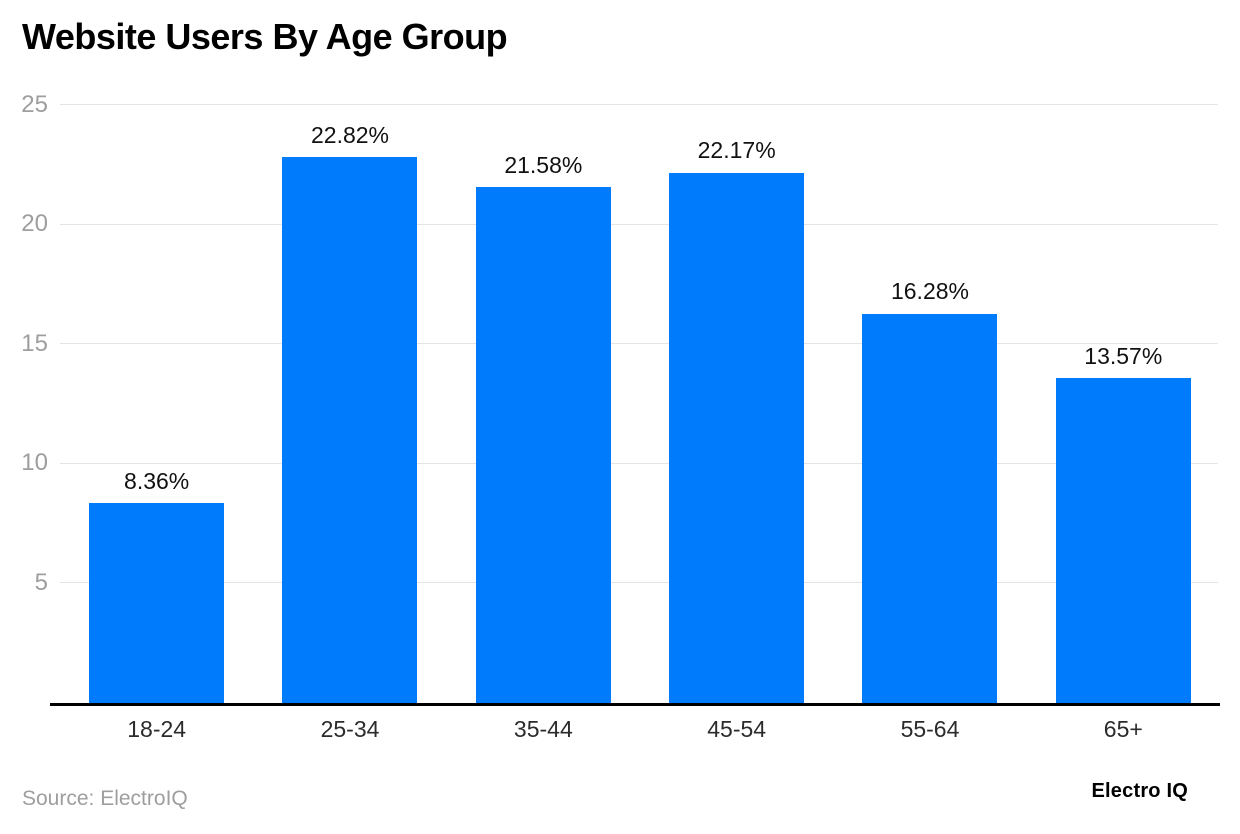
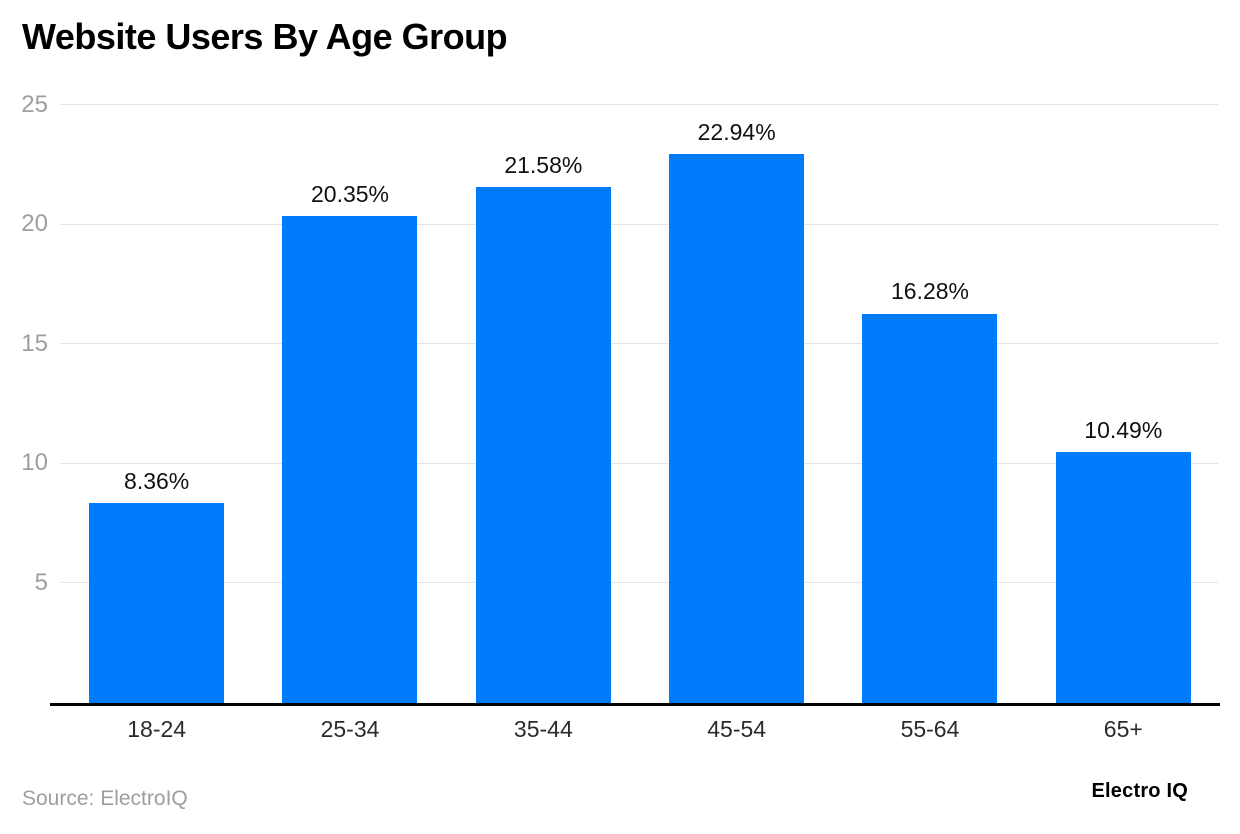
25-34: 22.82% -> 20.35%
45-54: 22.17% -> 22.94%
65+: 13.57% -> 10.49%
